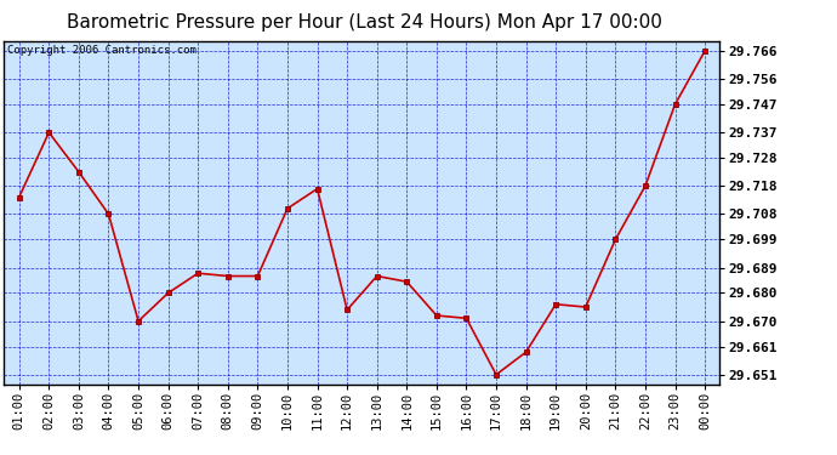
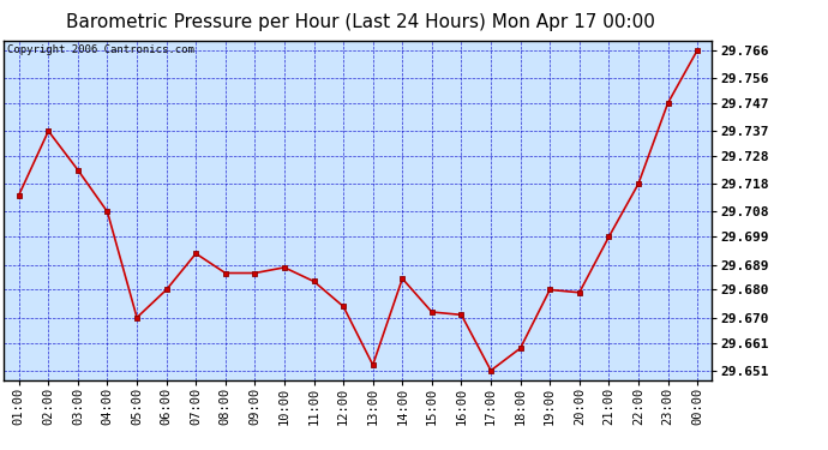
07:00: 29.687 -> 29.693
10:00: 29.710 -> 29.688
11:00: 29.717 -> 29.683
13:00: 29.686 -> 29.653
19:00: 29.676 -> 29.680
20:00: 29.675 -> 29.679
